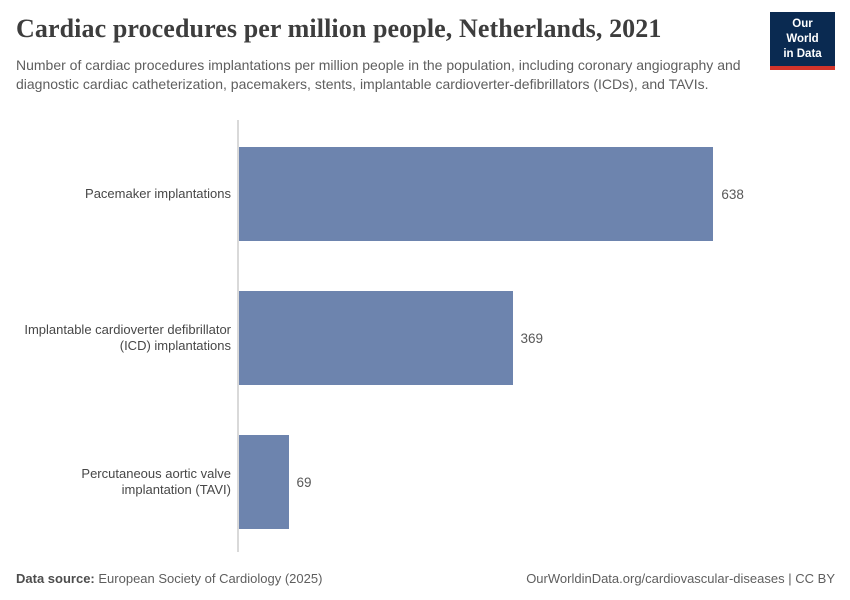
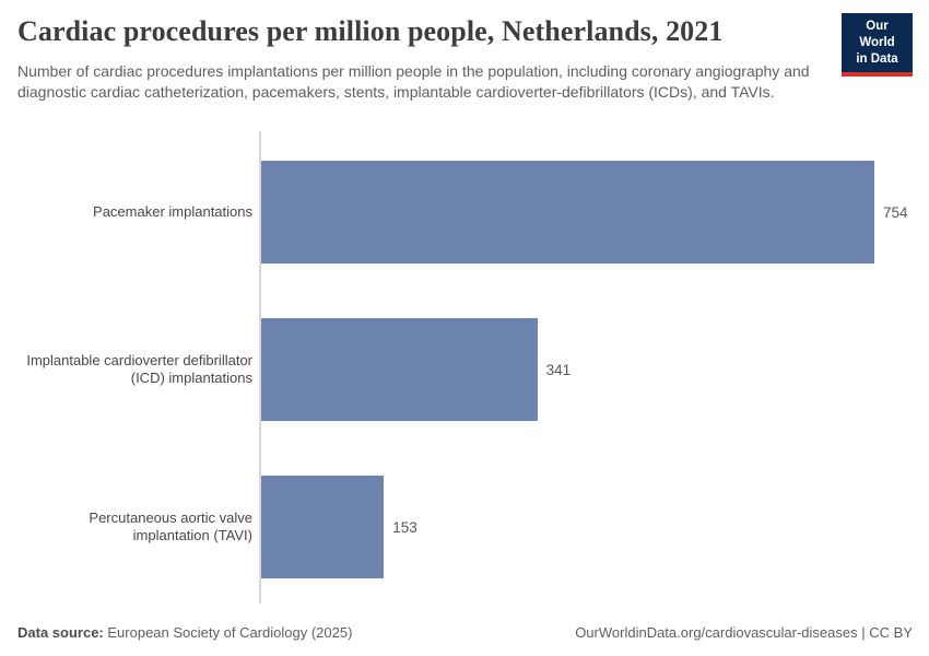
Pacemaker implantations: 638 -> 754
Implantable cardioverter defibrillator (ICD) implantations: 369 -> 341
Percutaneous aortic valve implantation (TAVI): 69 -> 153
